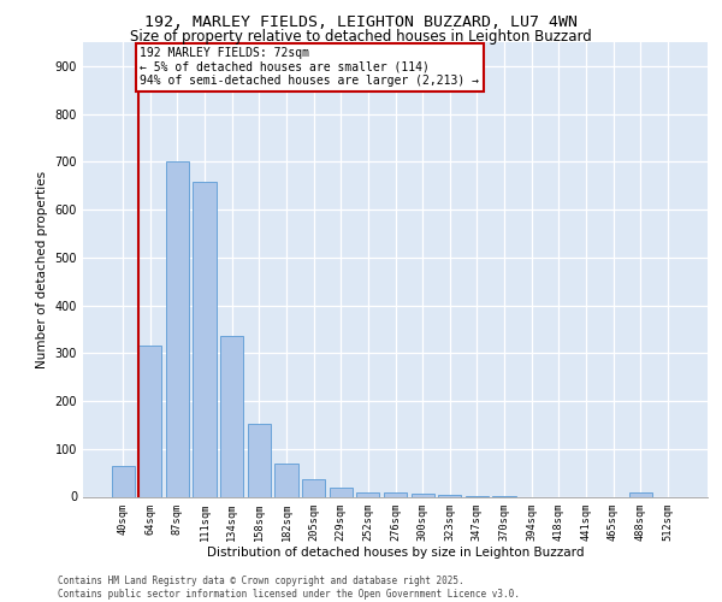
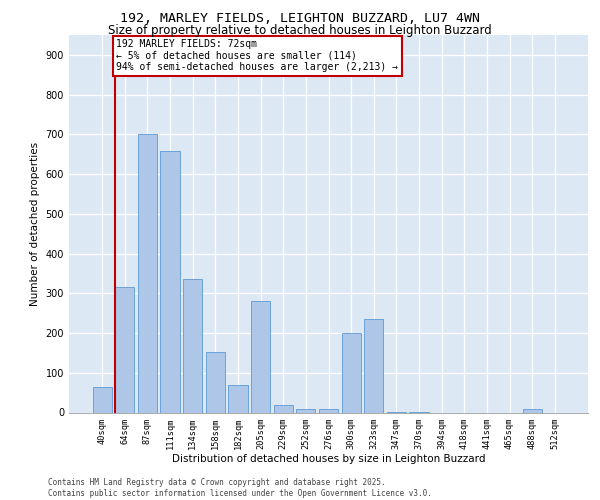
205sqm: 37 -> 280
300sqm: 7 -> 200
323sqm: 3 -> 235
